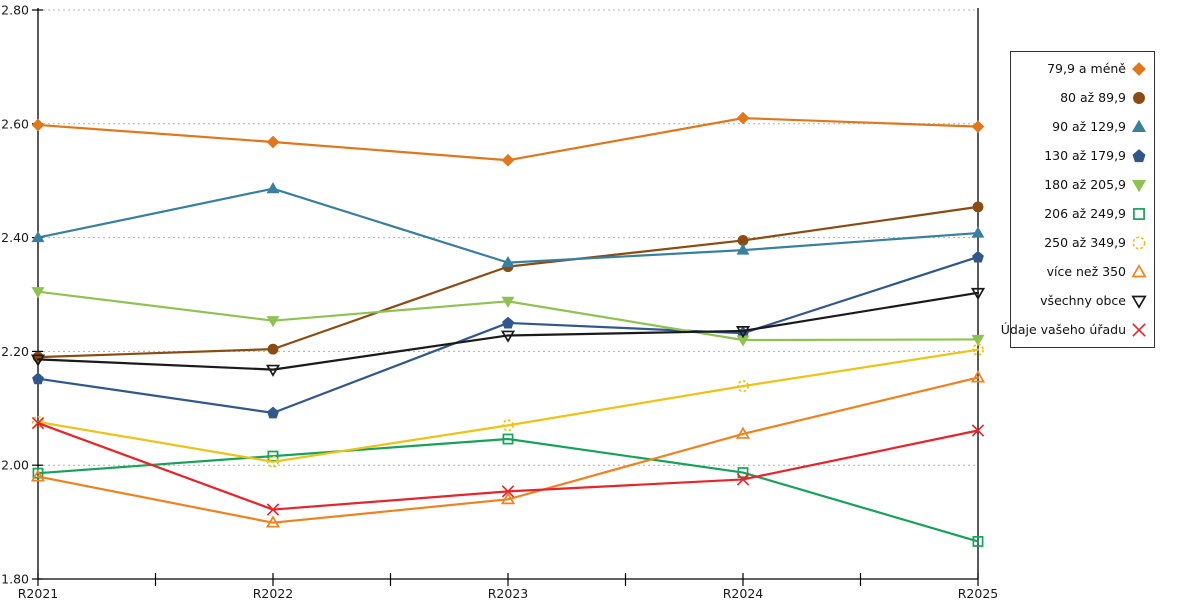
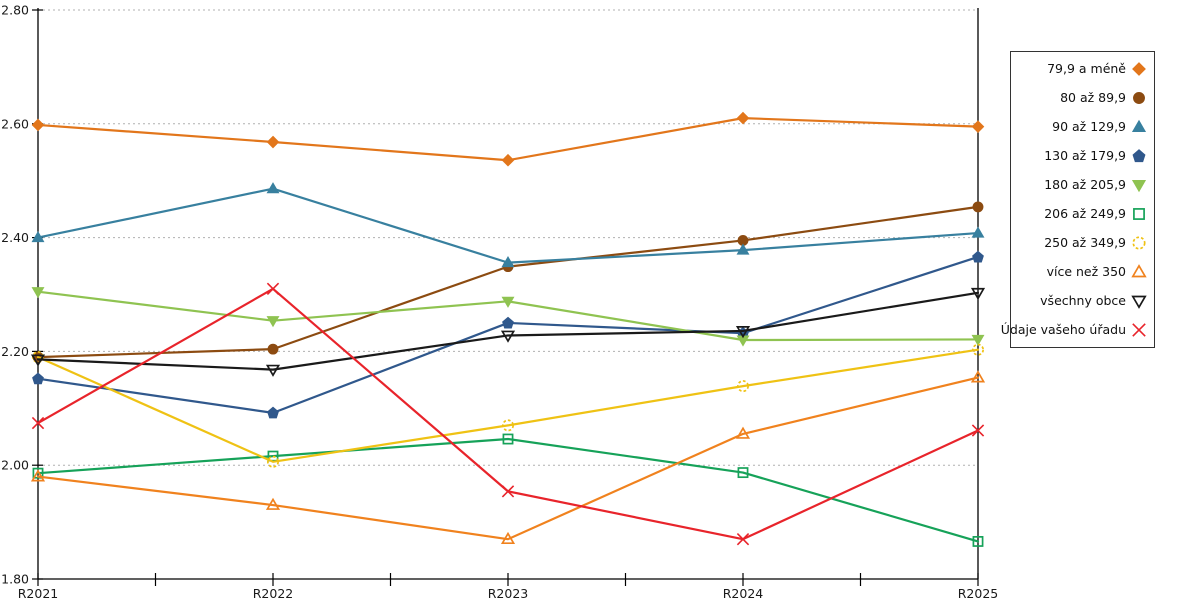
250 až 349,9/R2021: 2.08 -> 2.19
více než 350/R2022: 1.90 -> 1.93
Údaje vašeho úřadu/R2022: 1.92 -> 2.31
více než 350/R2023: 1.94 -> 1.87
Údaje vašeho úřadu/R2024: 1.98 -> 1.87
